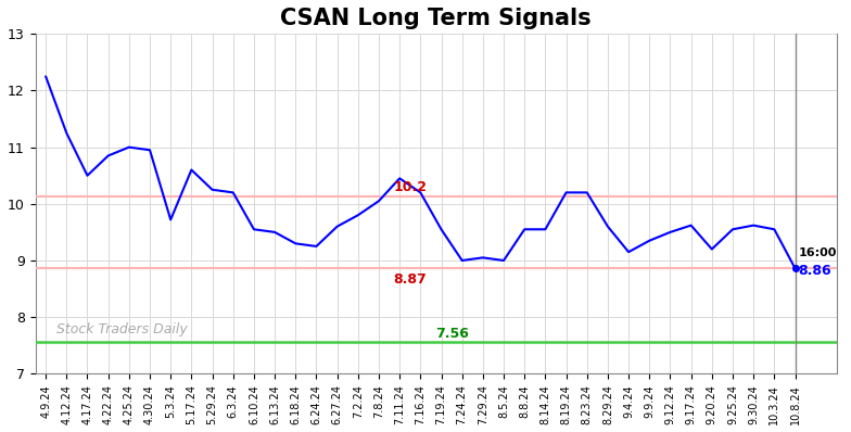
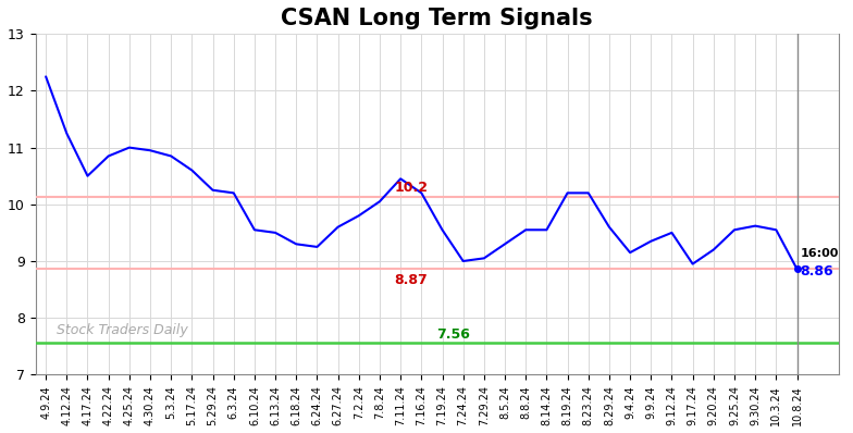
5.3.24: 9.72 -> 10.85
8.5.24: 9.00 -> 9.30
9.17.24: 9.62 -> 8.95
